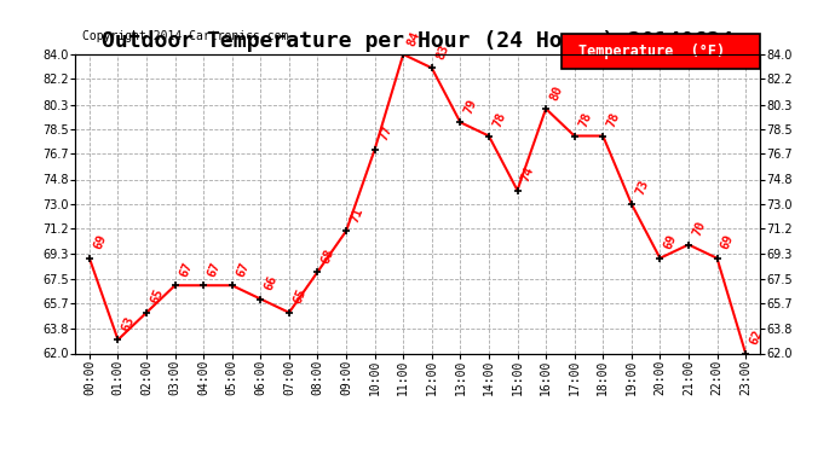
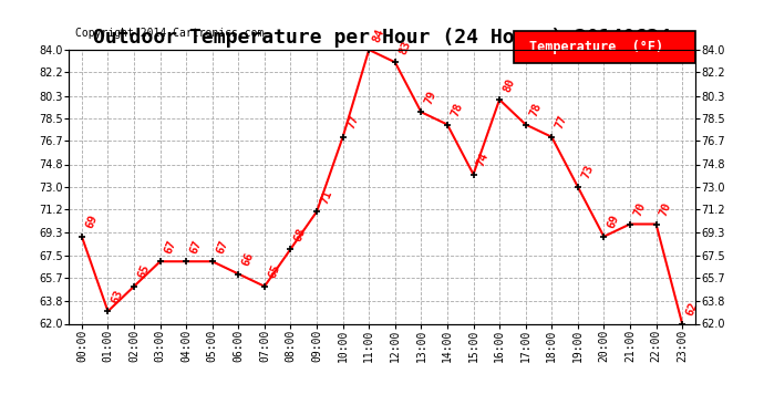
18:00: 78 -> 77
22:00: 69 -> 70
